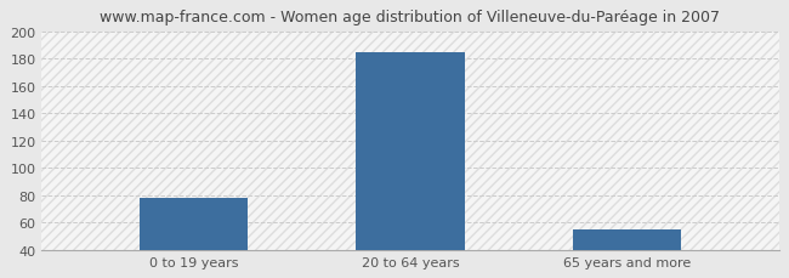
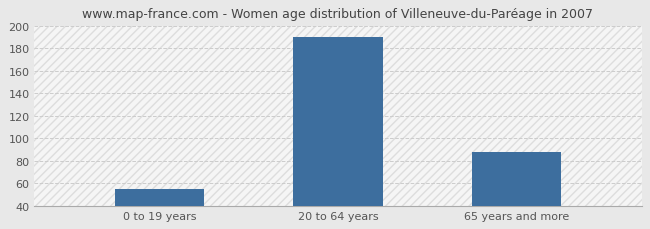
0 to 19 years: 78 -> 55
20 to 64 years: 185 -> 190
65 years and more: 55 -> 88
